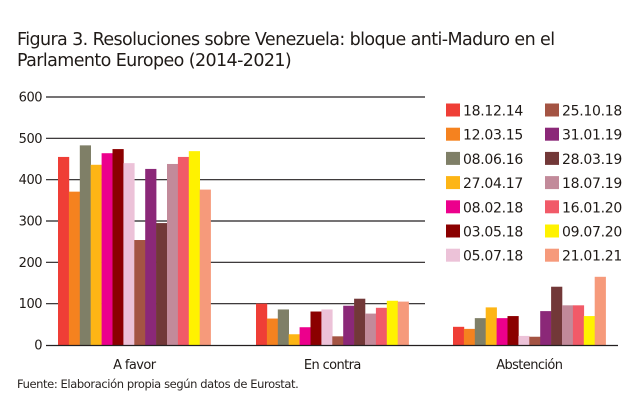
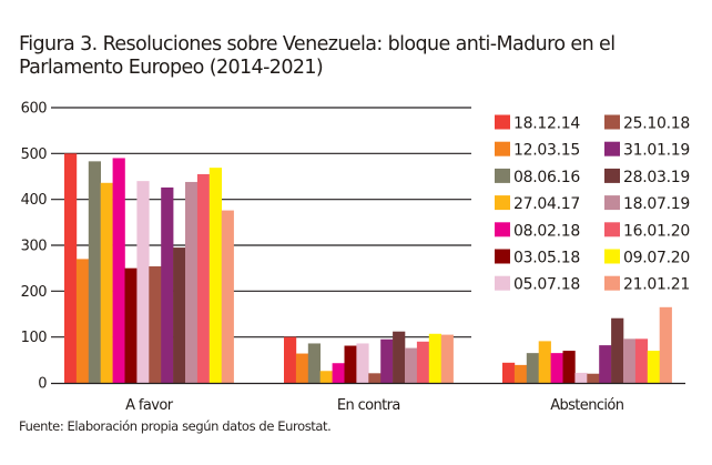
18.12.14/A favor: 460 -> 500
12.03.15/A favor: 370 -> 270
08.02.18/A favor: 460 -> 490
03.05.18/A favor: 470 -> 250
